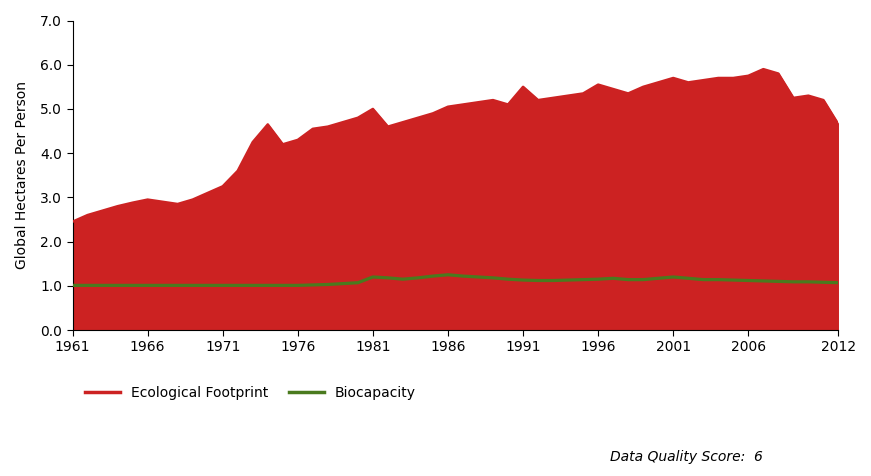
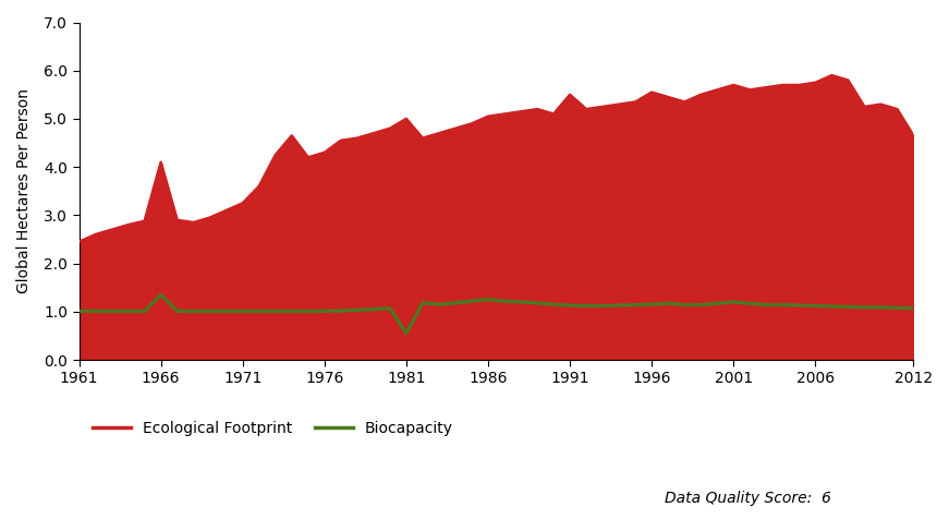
Ecological Footprint/1966: 2.95 -> 4.10
Biocapacity/1966: 1.01 -> 1.35
Biocapacity/1981: 1.20 -> 0.55
